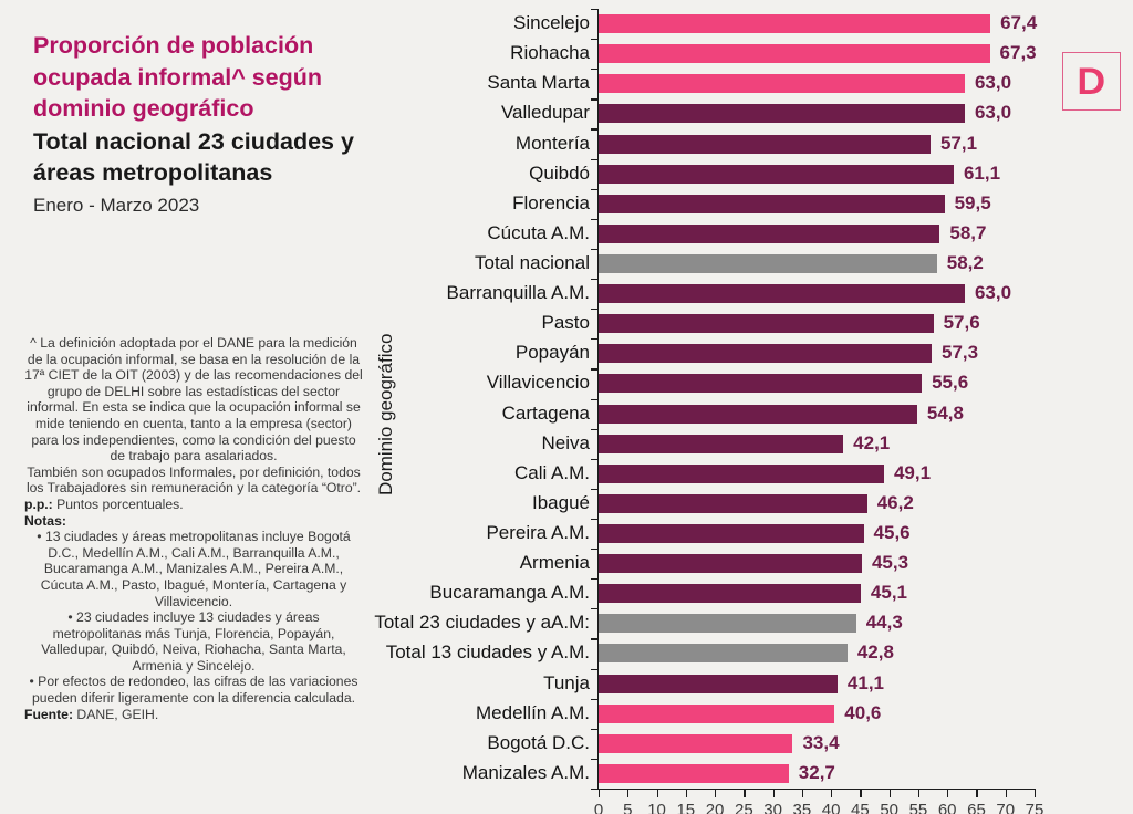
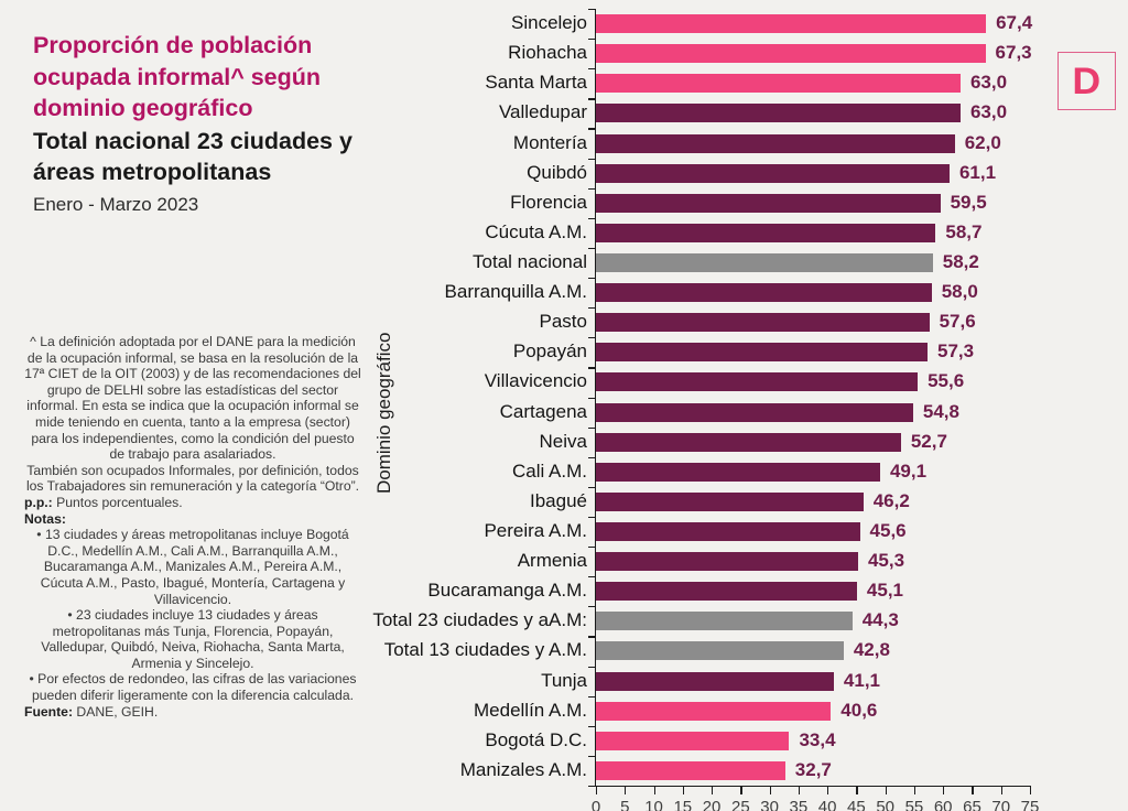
Montería: 57,1 -> 62,0
Barranquilla A.M.: 63,0 -> 58,0
Neiva: 42,1 -> 52,7
